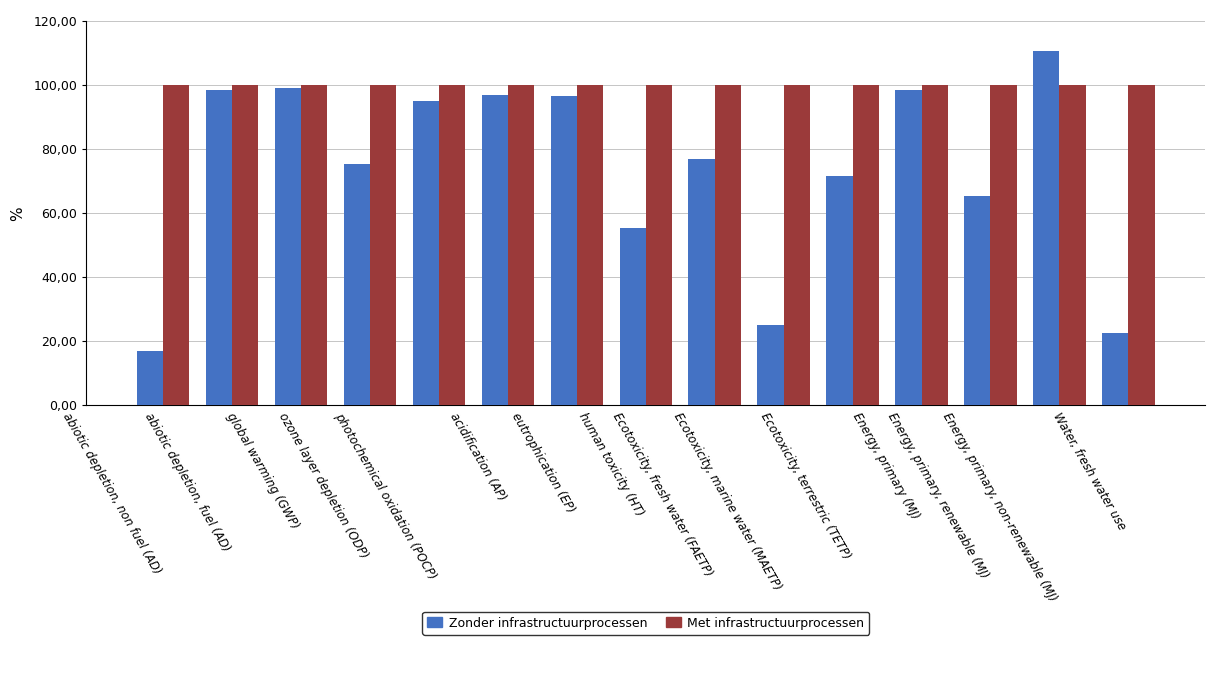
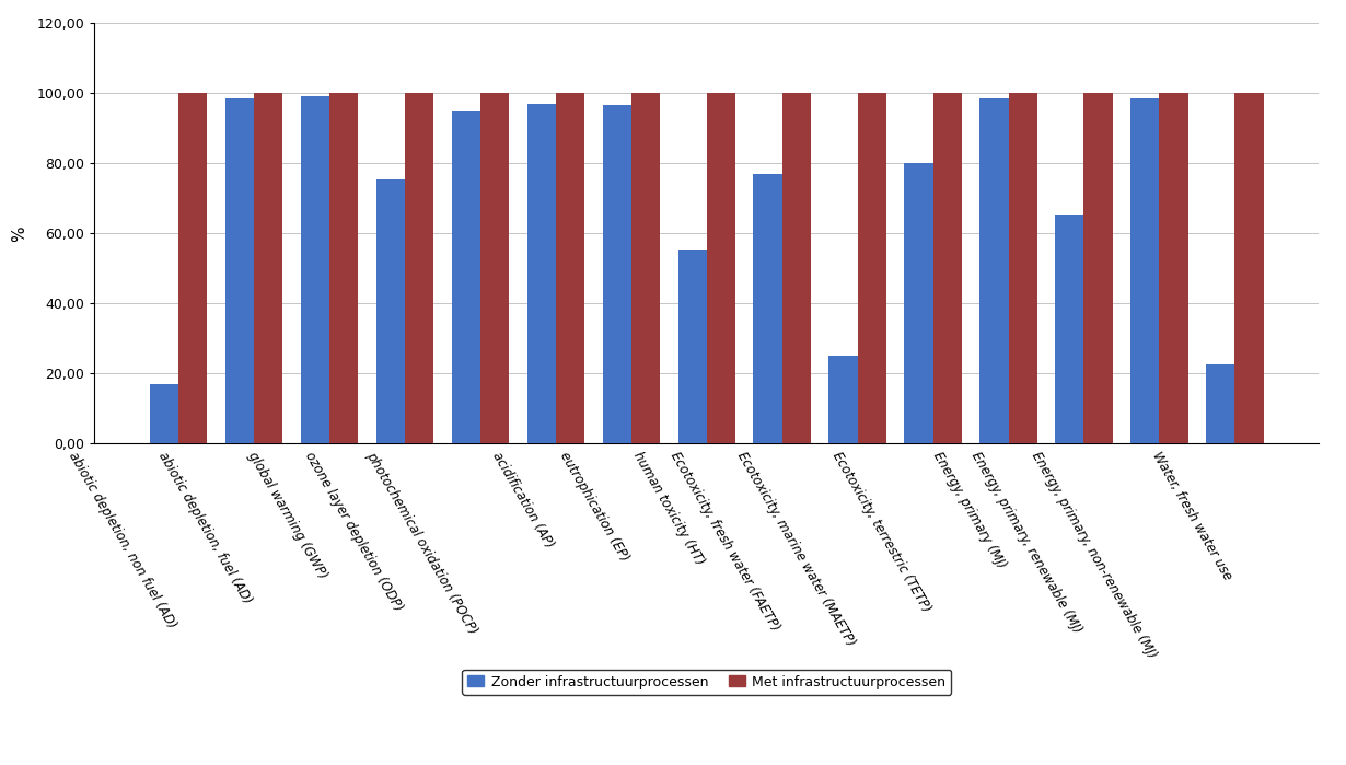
Zonder infrastructuurprocessen/Ecotoxicity, terrestric (TETP): 71,5 -> 80,0
Zonder infrastructuurprocessen/Energy, primary, non-renewable (MJ): 110,5 -> 98,5
